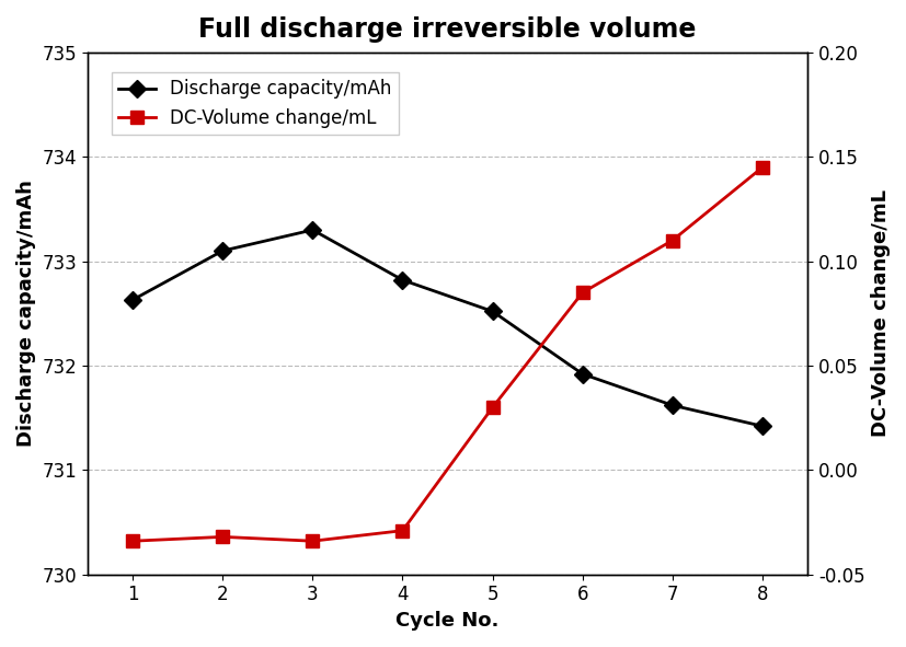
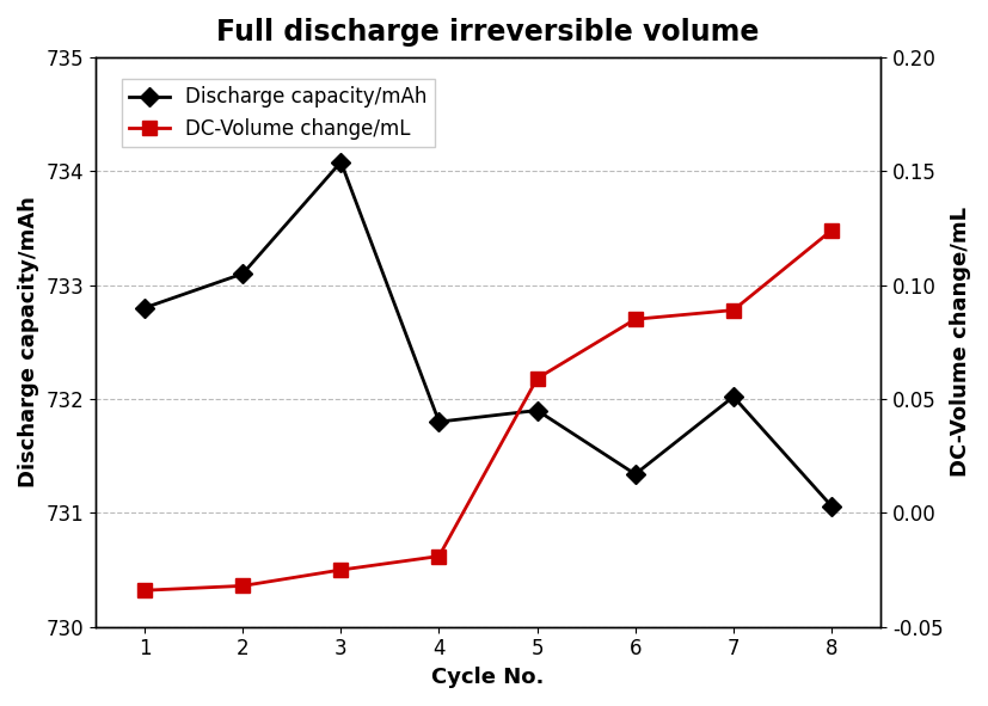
Discharge capacity/mAh/1: 732.63 -> 732.80
Discharge capacity/mAh/3: 733.30 -> 734.08
DC-Volume change/mL/3: -0.034 -> -0.025
Discharge capacity/mAh/4: 732.82 -> 731.80
DC-Volume change/mL/4: -0.029 -> -0.019
Discharge capacity/mAh/5: 732.52 -> 731.90
DC-Volume change/mL/5: 0.030 -> 0.059
Discharge capacity/mAh/6: 731.92 -> 731.34
Discharge capacity/mAh/7: 731.62 -> 732.02
DC-Volume change/mL/7: 0.110 -> 0.089
Discharge capacity/mAh/8: 731.42 -> 731.06
DC-Volume change/mL/8: 0.145 -> 0.124
